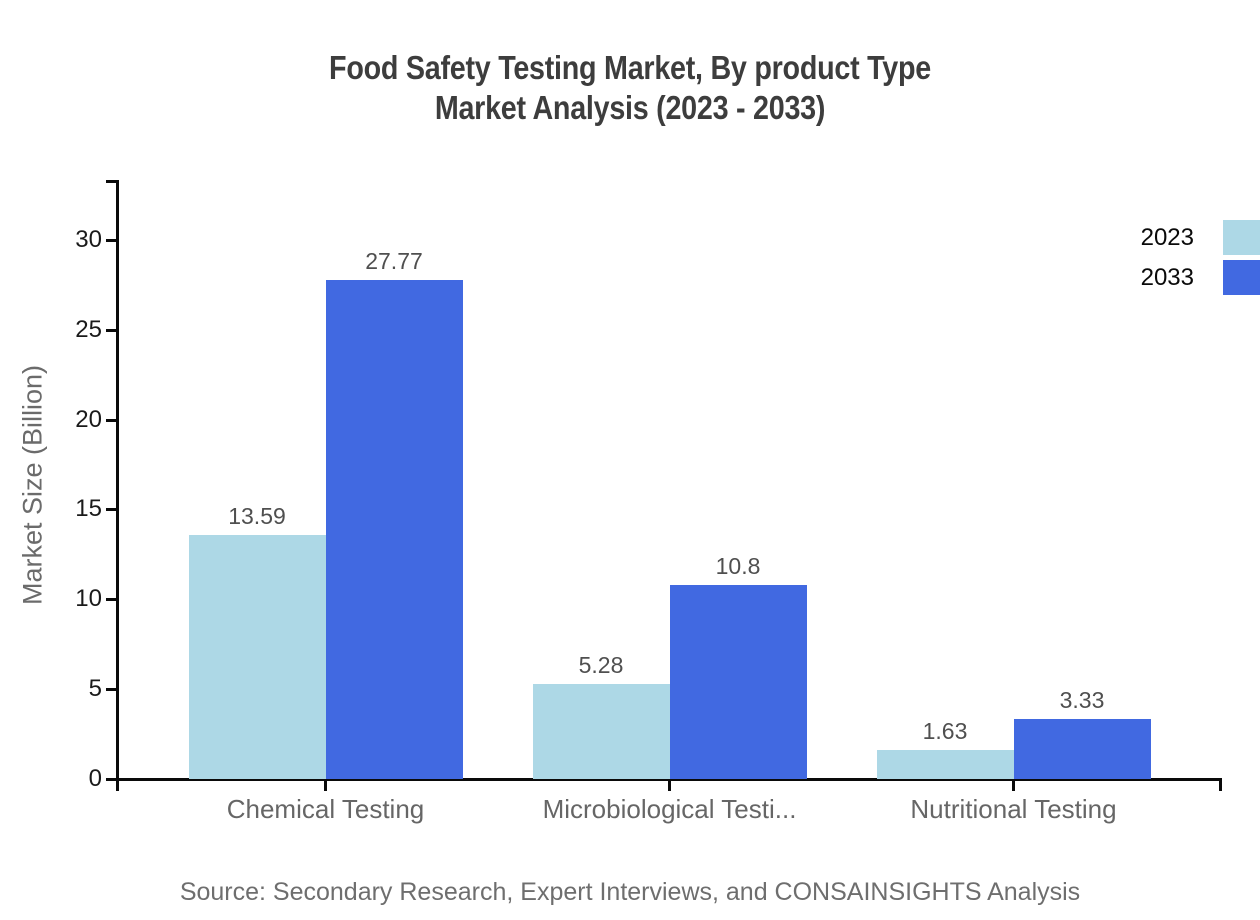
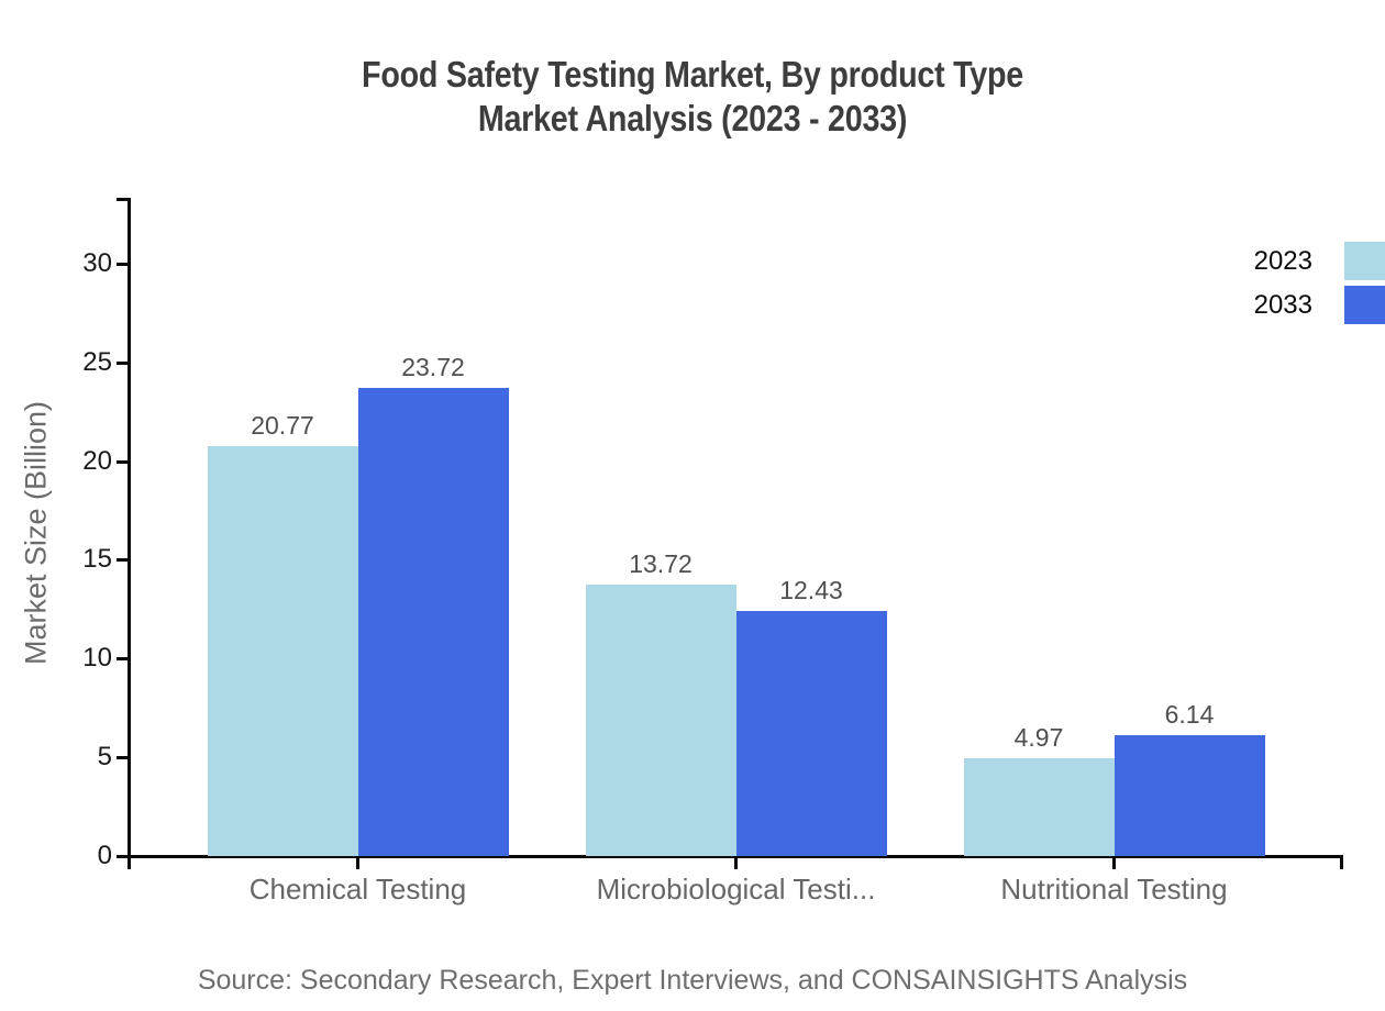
2023/Chemical Testing: 13.59 -> 20.77
2033/Chemical Testing: 27.77 -> 23.72
2023/Microbiological Testi...: 5.28 -> 13.72
2033/Microbiological Testi...: 10.8 -> 12.43
2023/Nutritional Testing: 1.63 -> 4.97
2033/Nutritional Testing: 3.33 -> 6.14
